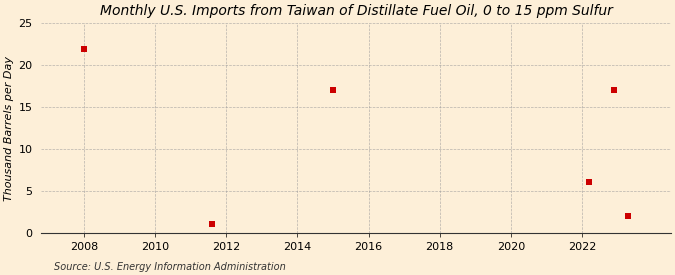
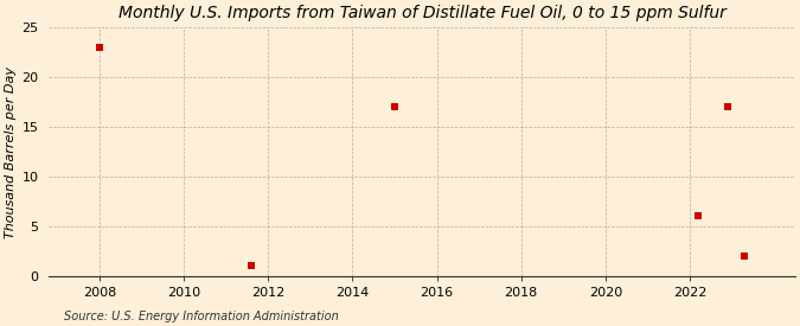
2008: 22 -> 23
